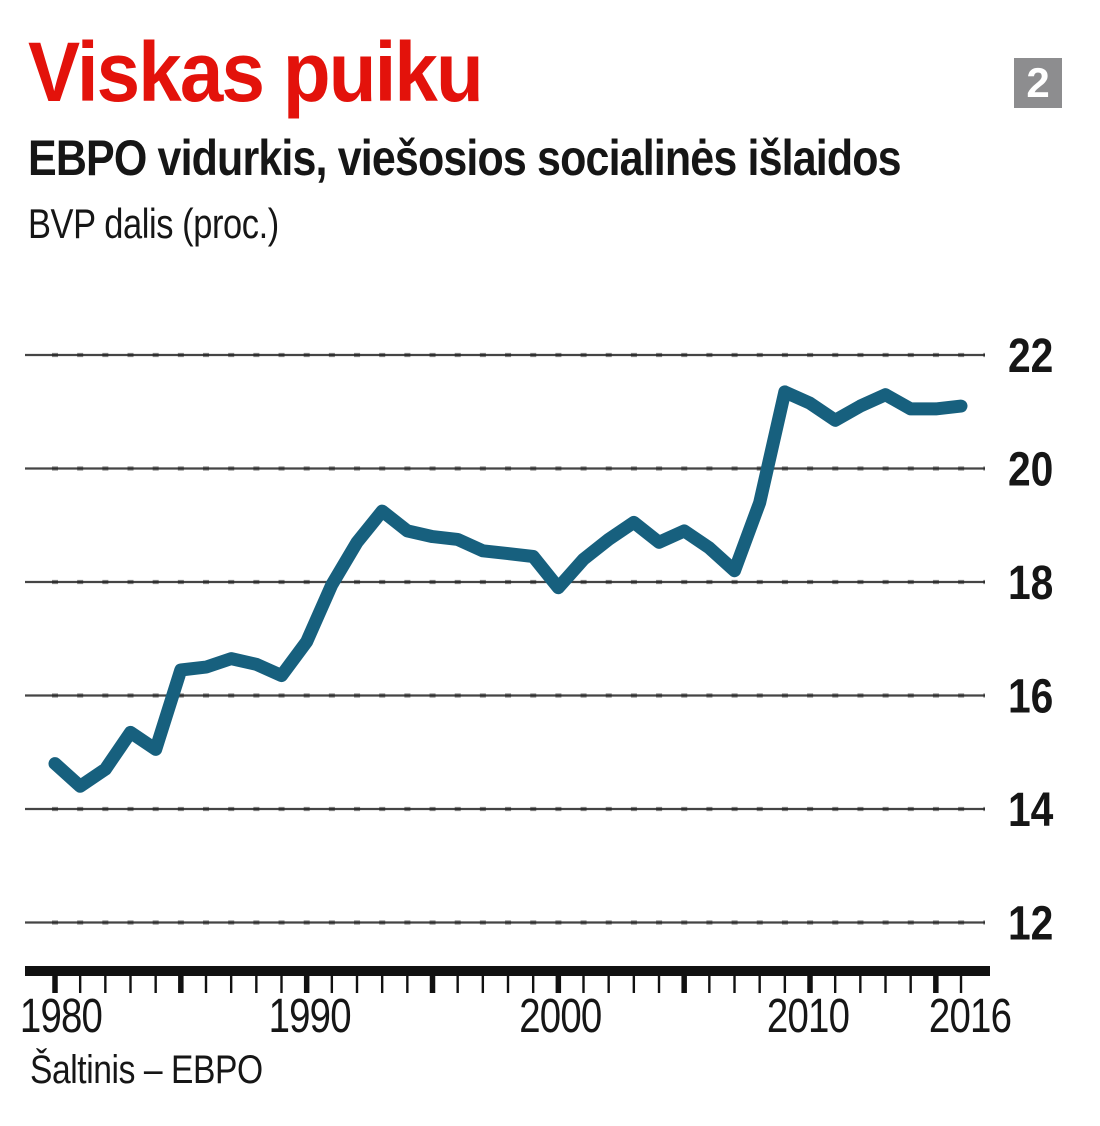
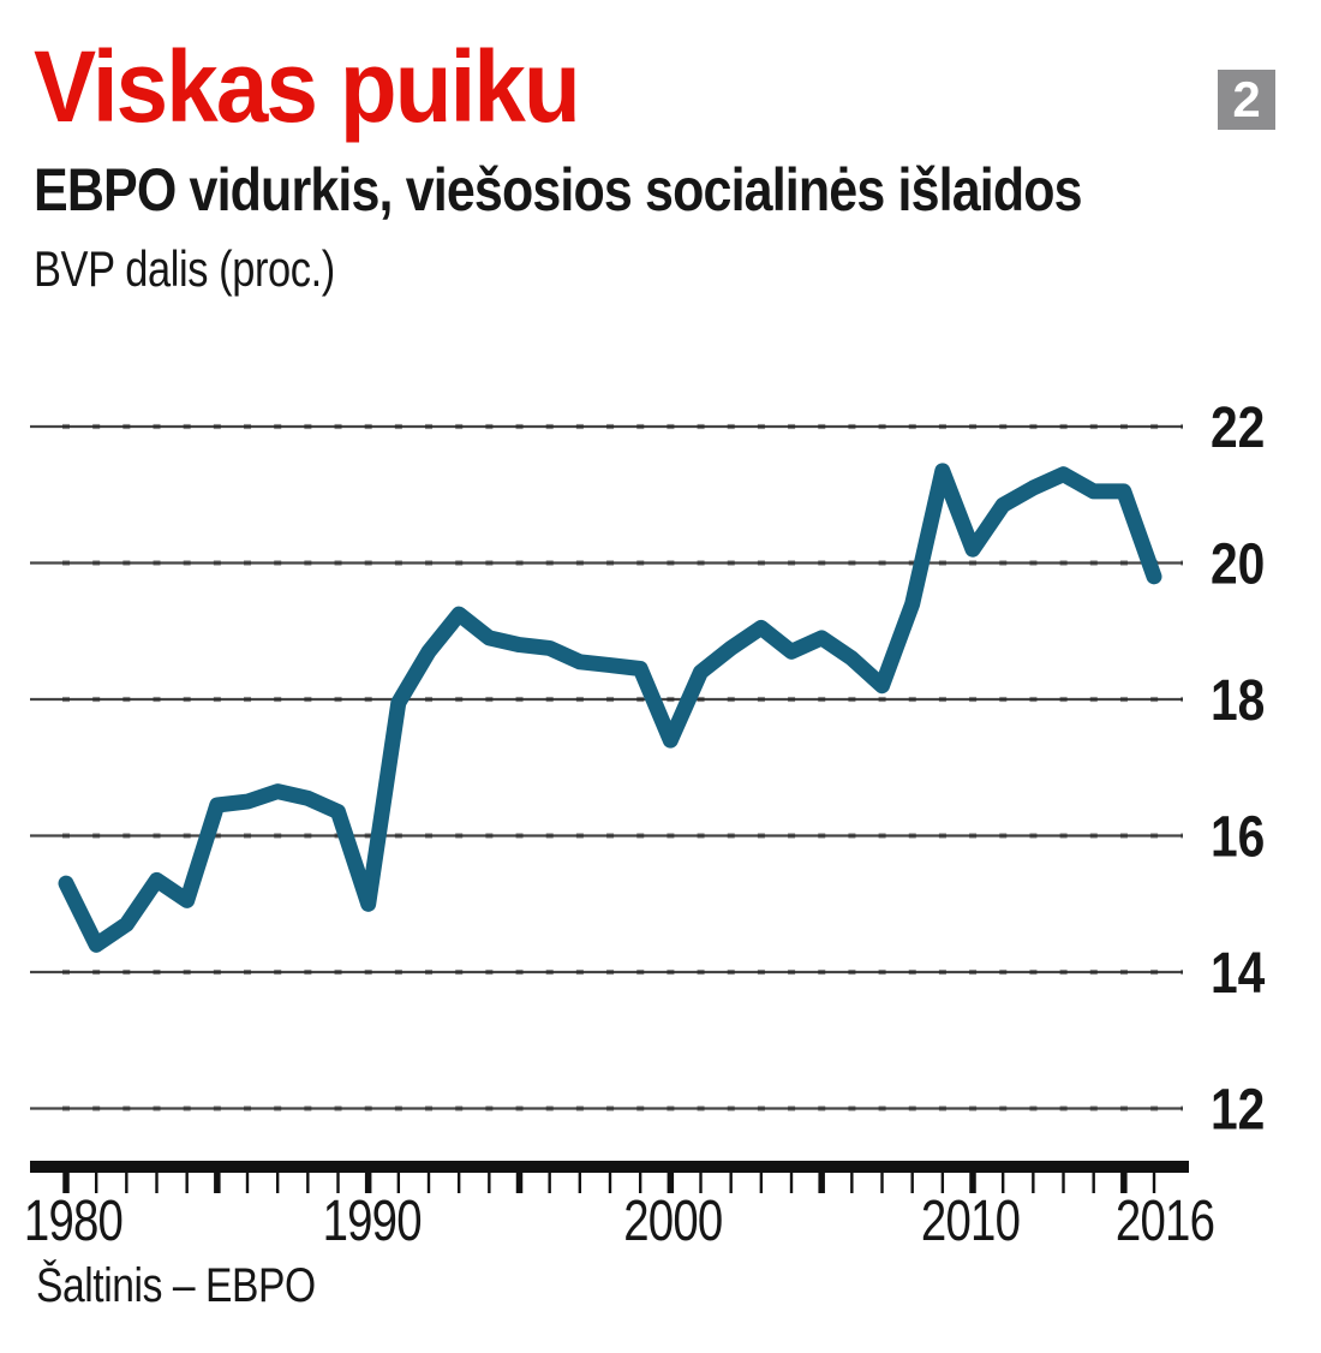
1980: 14.8 -> 15.3
1990: 16.9 -> 15.0
2000: 17.9 -> 17.4
2010: 21.1 -> 20.2
2016: 21.1 -> 19.8
